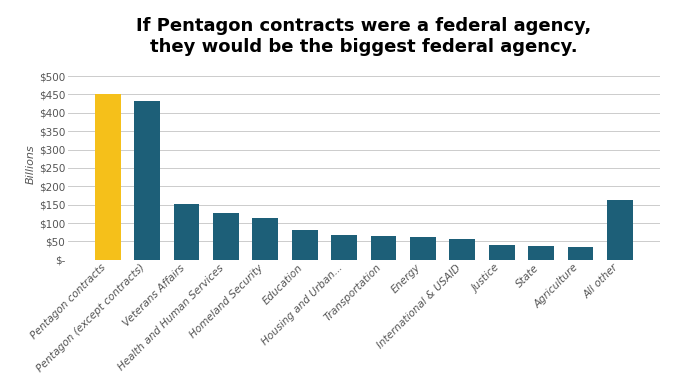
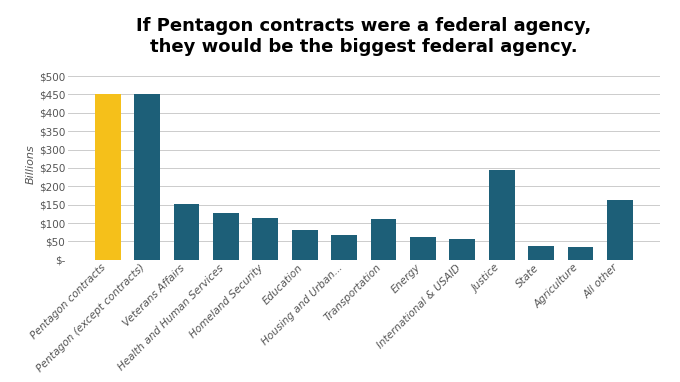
Pentagon (except contracts): $432 -> $450
Transportation: $66 -> $110
Justice: $40 -> $245
